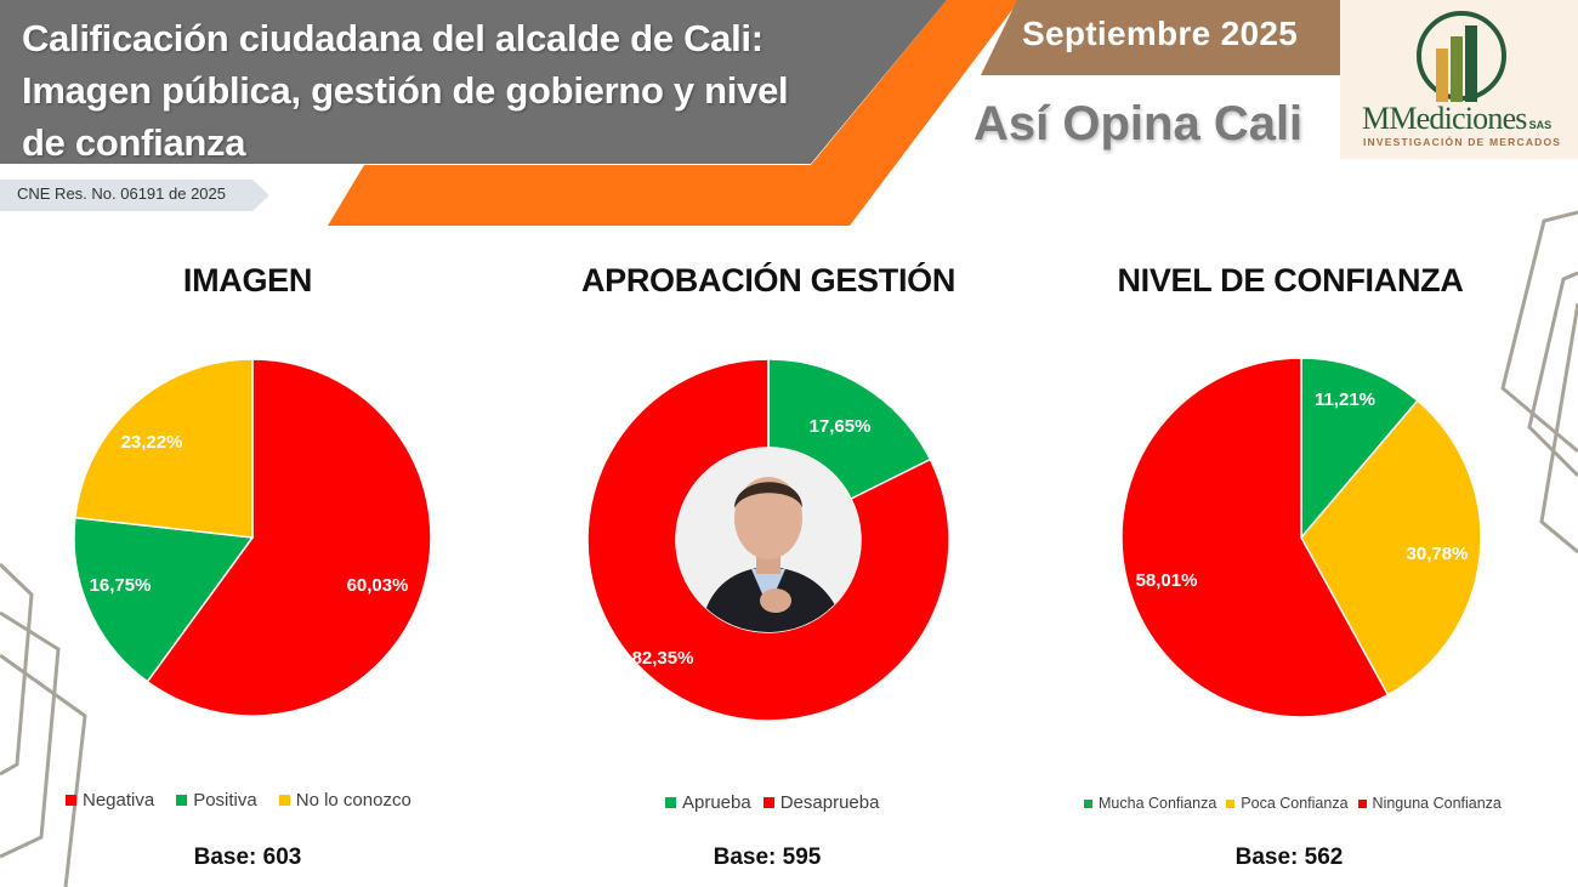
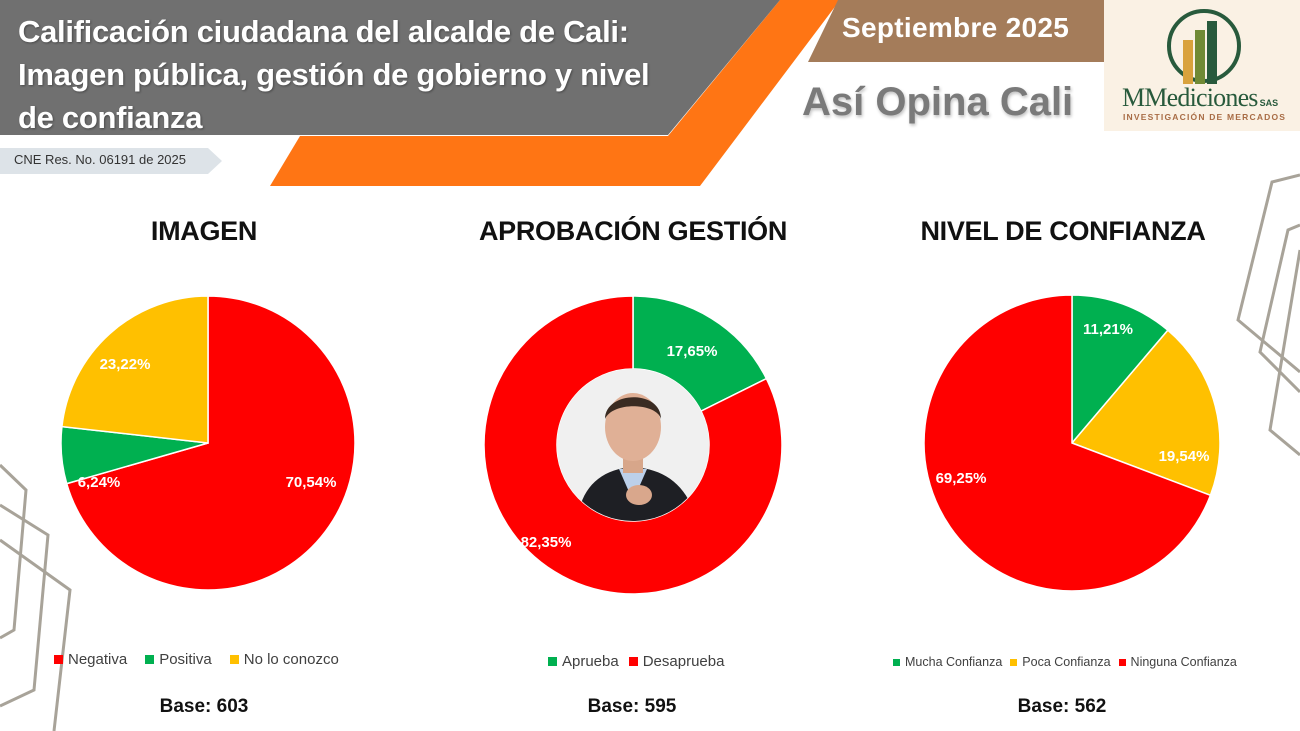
IMAGEN/Negativa: 60,03% -> 70,54%
IMAGEN/Positiva: 16,75% -> 6,24%
NIVEL DE CONFIANZA/Poca Confianza: 30,78% -> 19,54%
NIVEL DE CONFIANZA/Ninguna Confianza: 58,01% -> 69,25%
